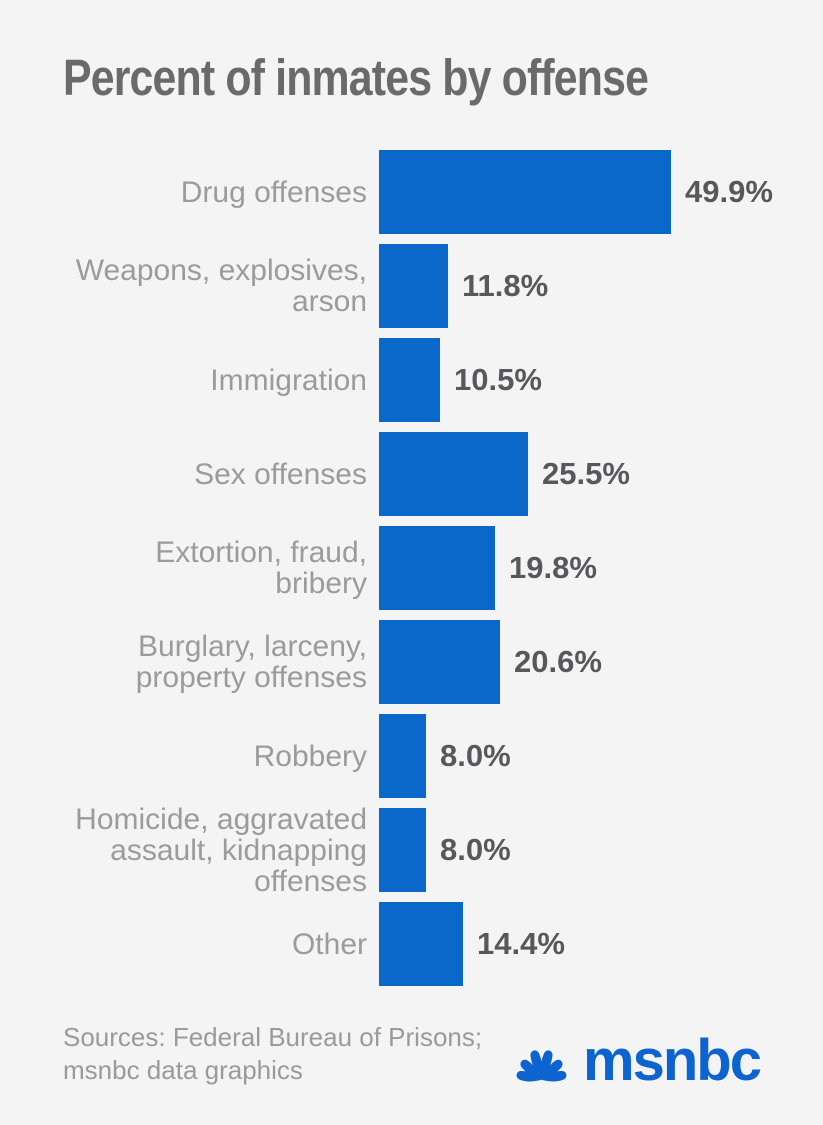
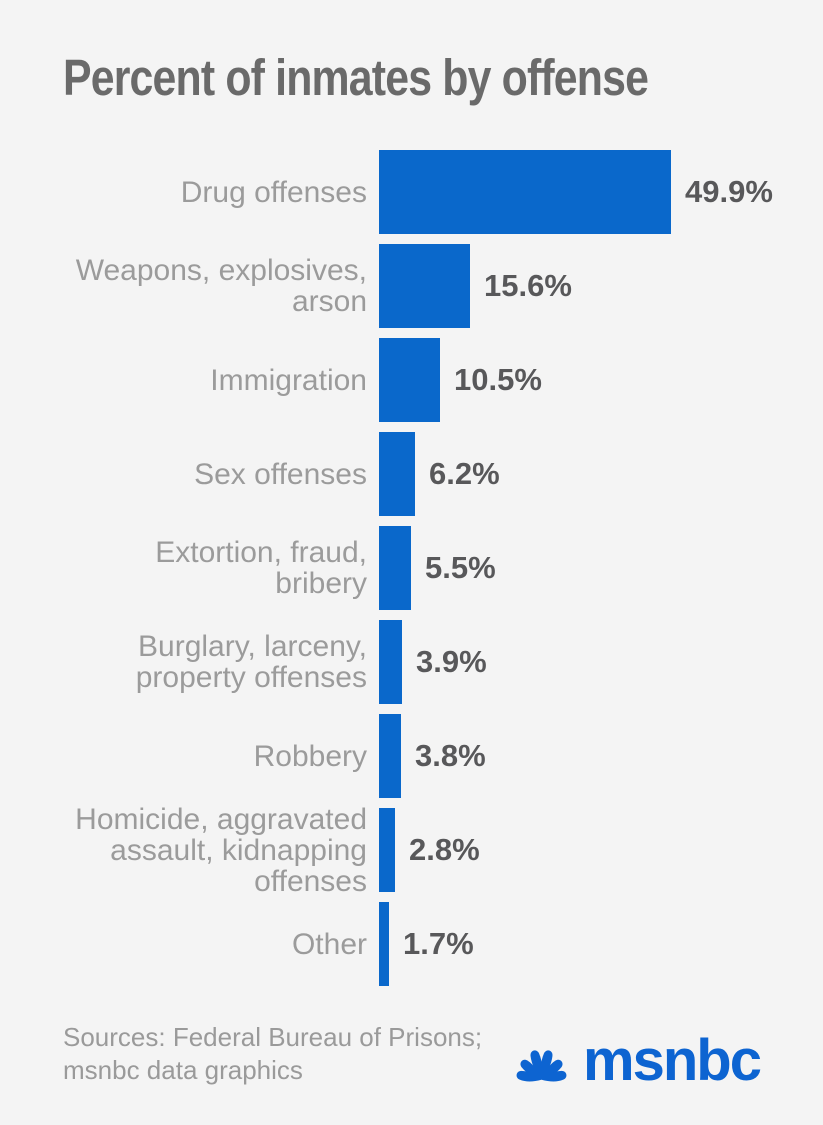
Weapons, explosives, arson: 11.8% -> 15.6%
Sex offenses: 25.5% -> 6.2%
Extortion, fraud, bribery: 19.8% -> 5.5%
Burglary, larceny, property offenses: 20.6% -> 3.9%
Robbery: 8.0% -> 3.8%
Homicide, aggravated assault, kidnapping offenses: 8.0% -> 2.8%
Other: 14.4% -> 1.7%
